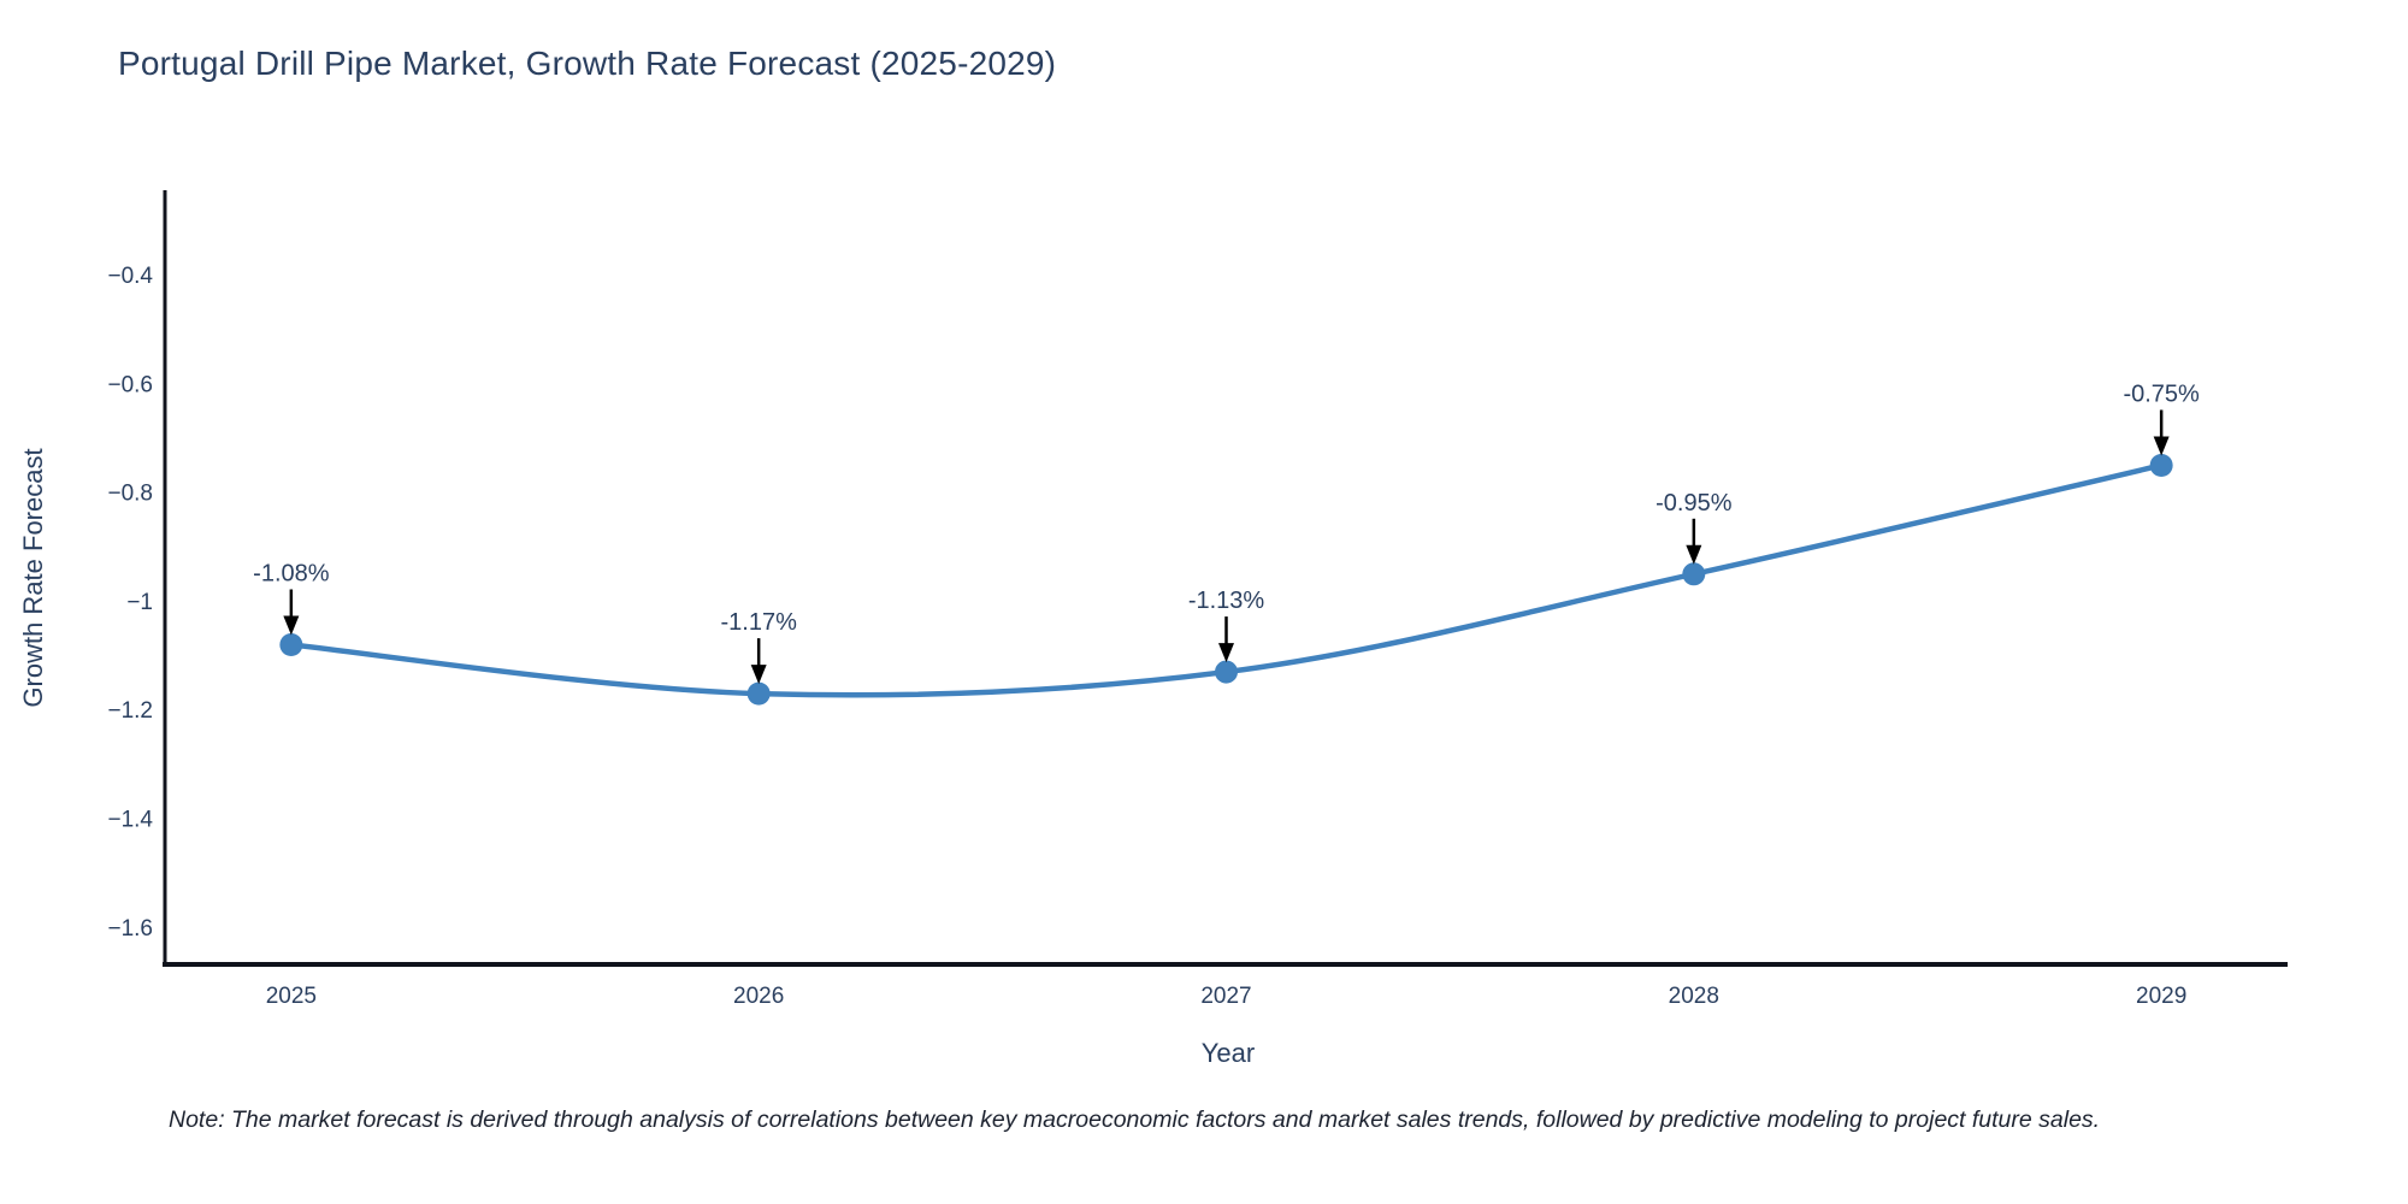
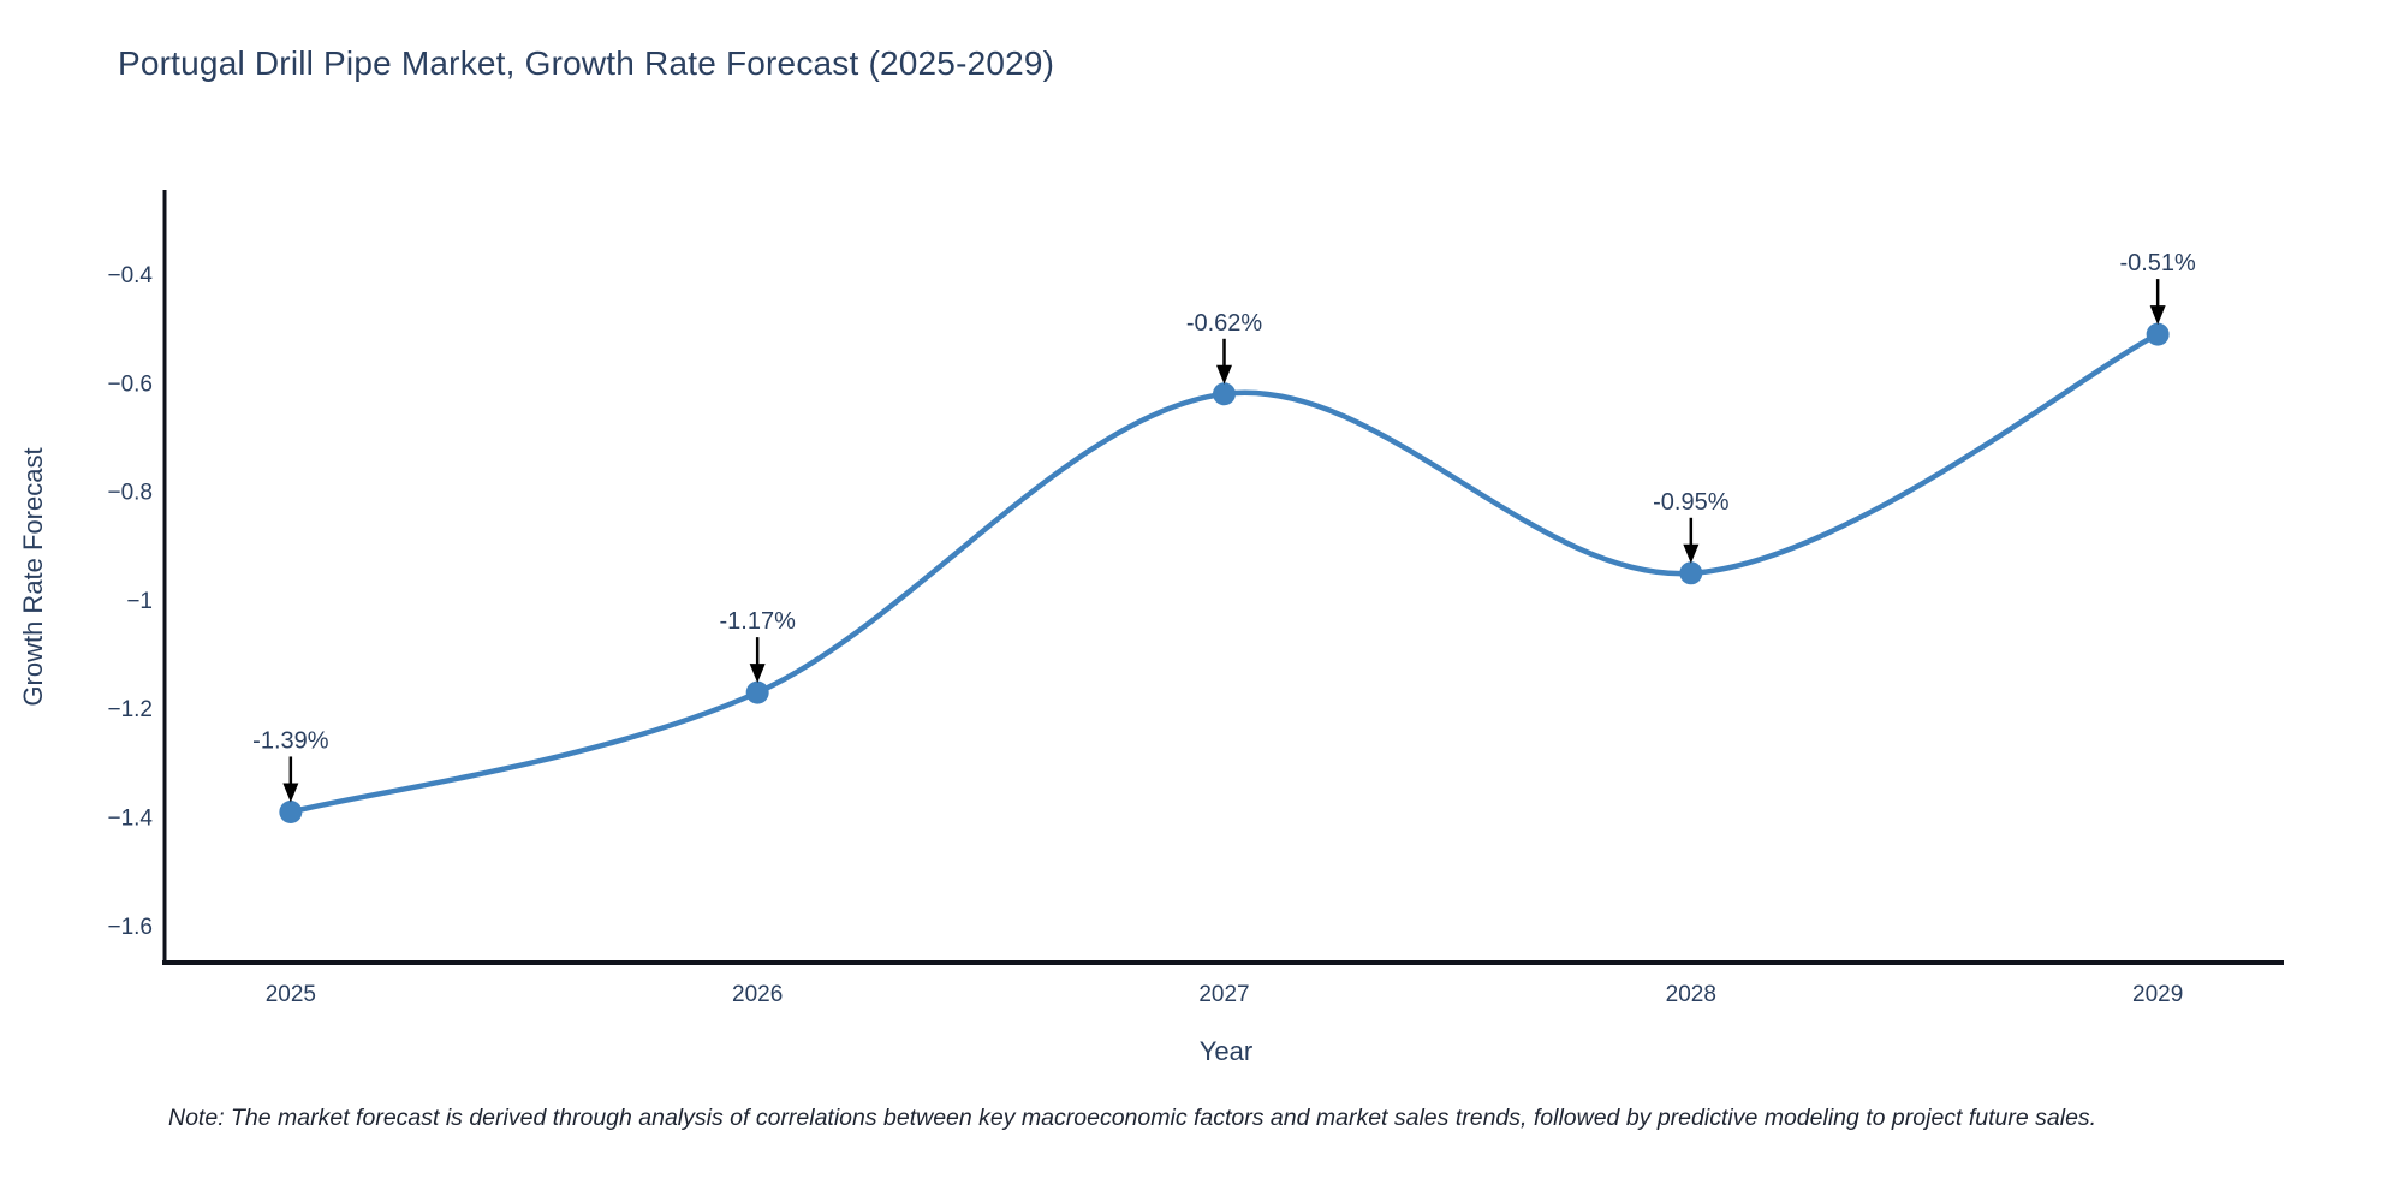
2025: -1.08% -> -1.39%
2027: -1.13% -> -0.62%
2029: -0.75% -> -0.51%
